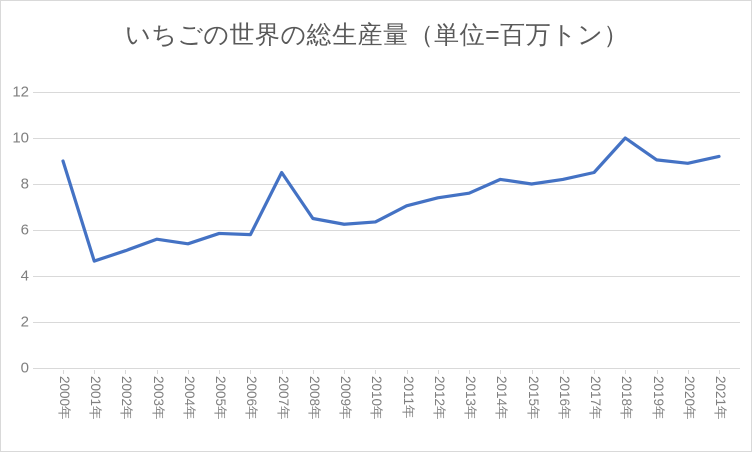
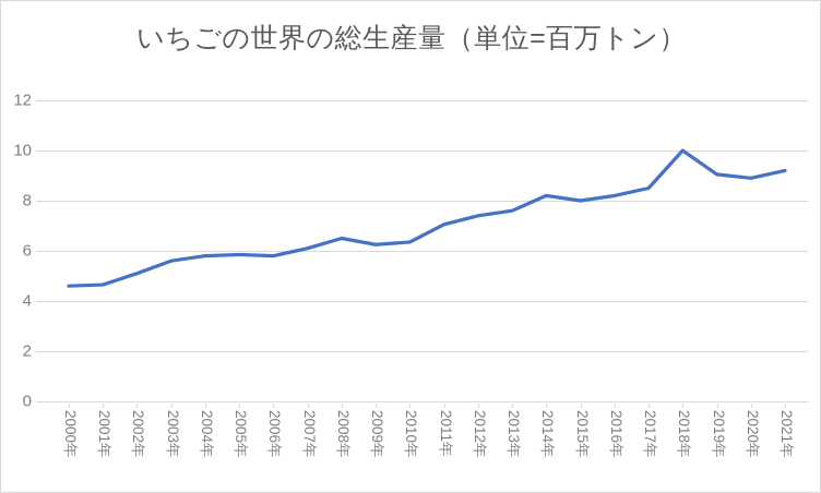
2000年: 9.0 -> 4.6
2004年: 5.4 -> 5.8
2007年: 8.5 -> 6.1
